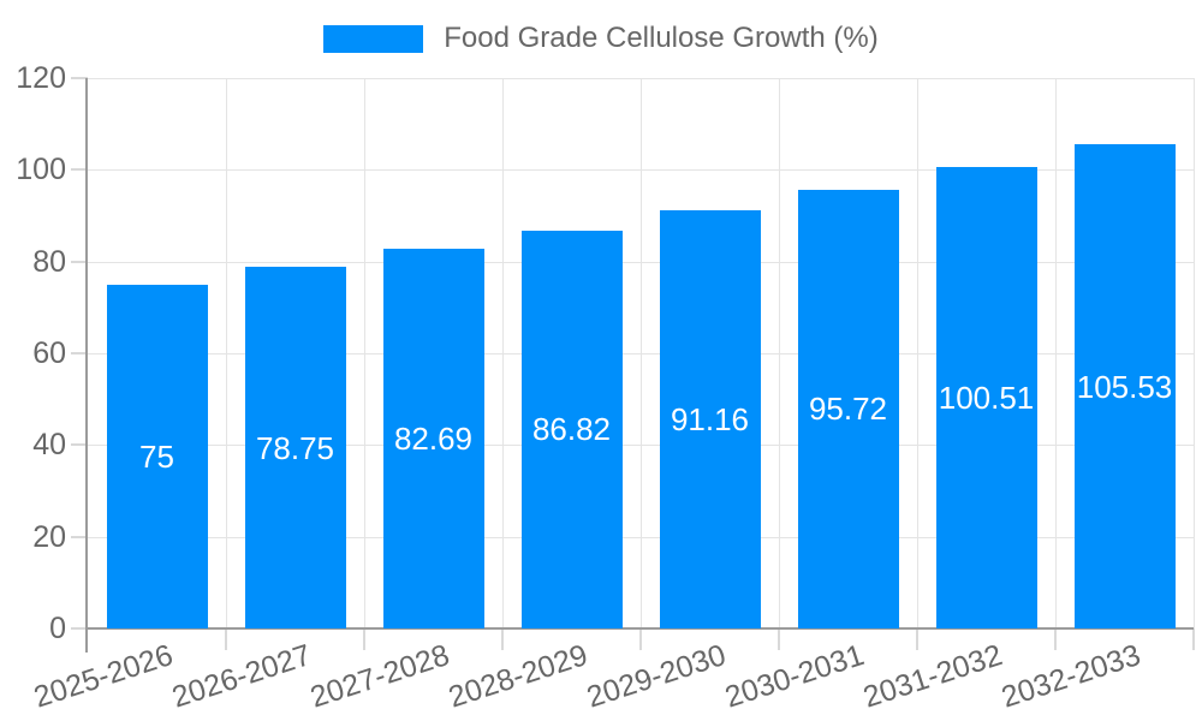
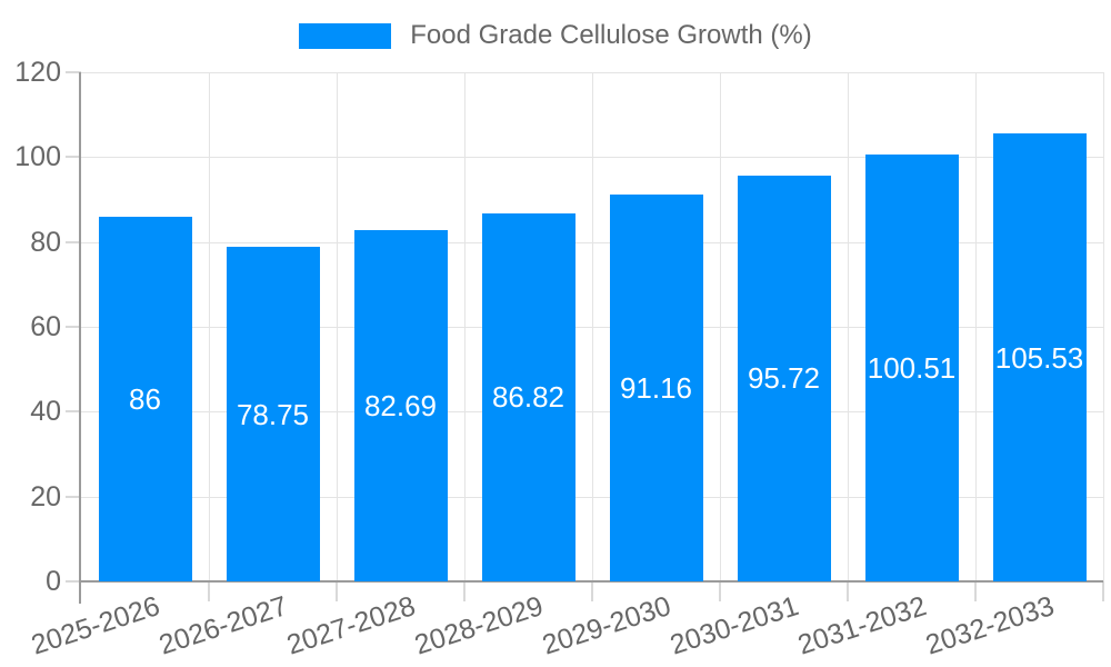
2025-2026: 75 -> 86
